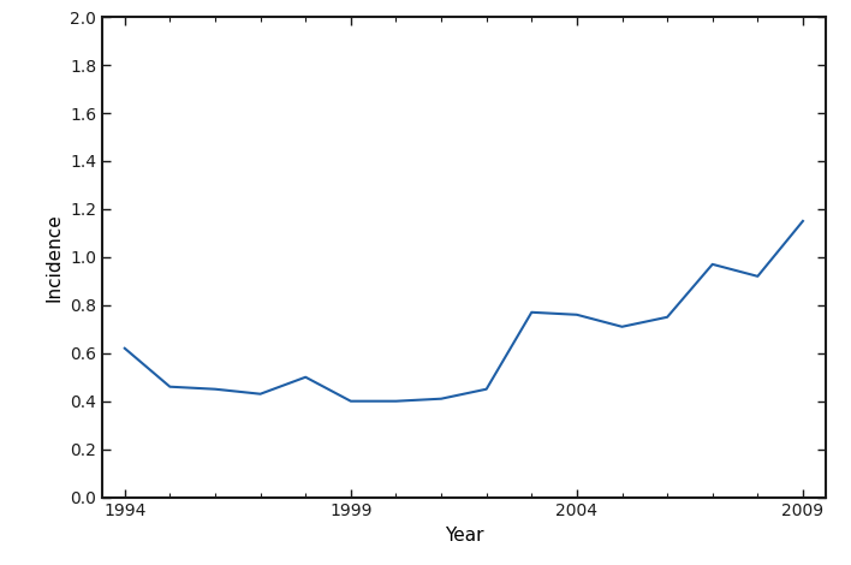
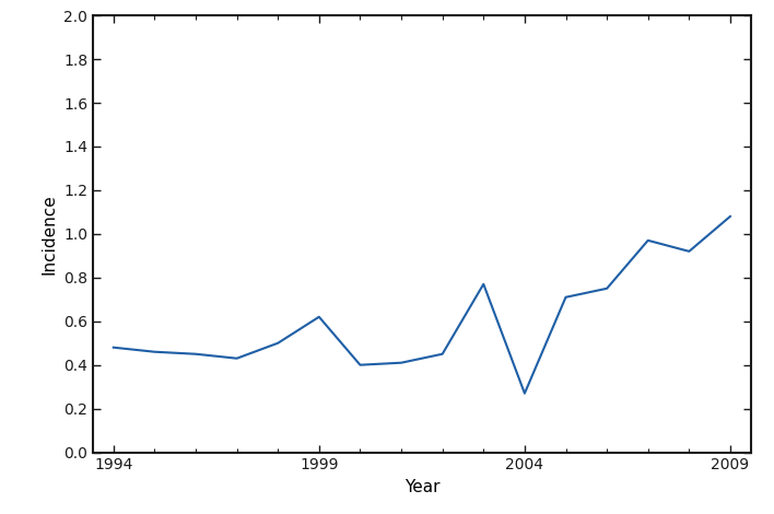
1994: 0.62 -> 0.48
1999: 0.40 -> 0.62
2004: 0.76 -> 0.27
2009: 1.15 -> 1.08
